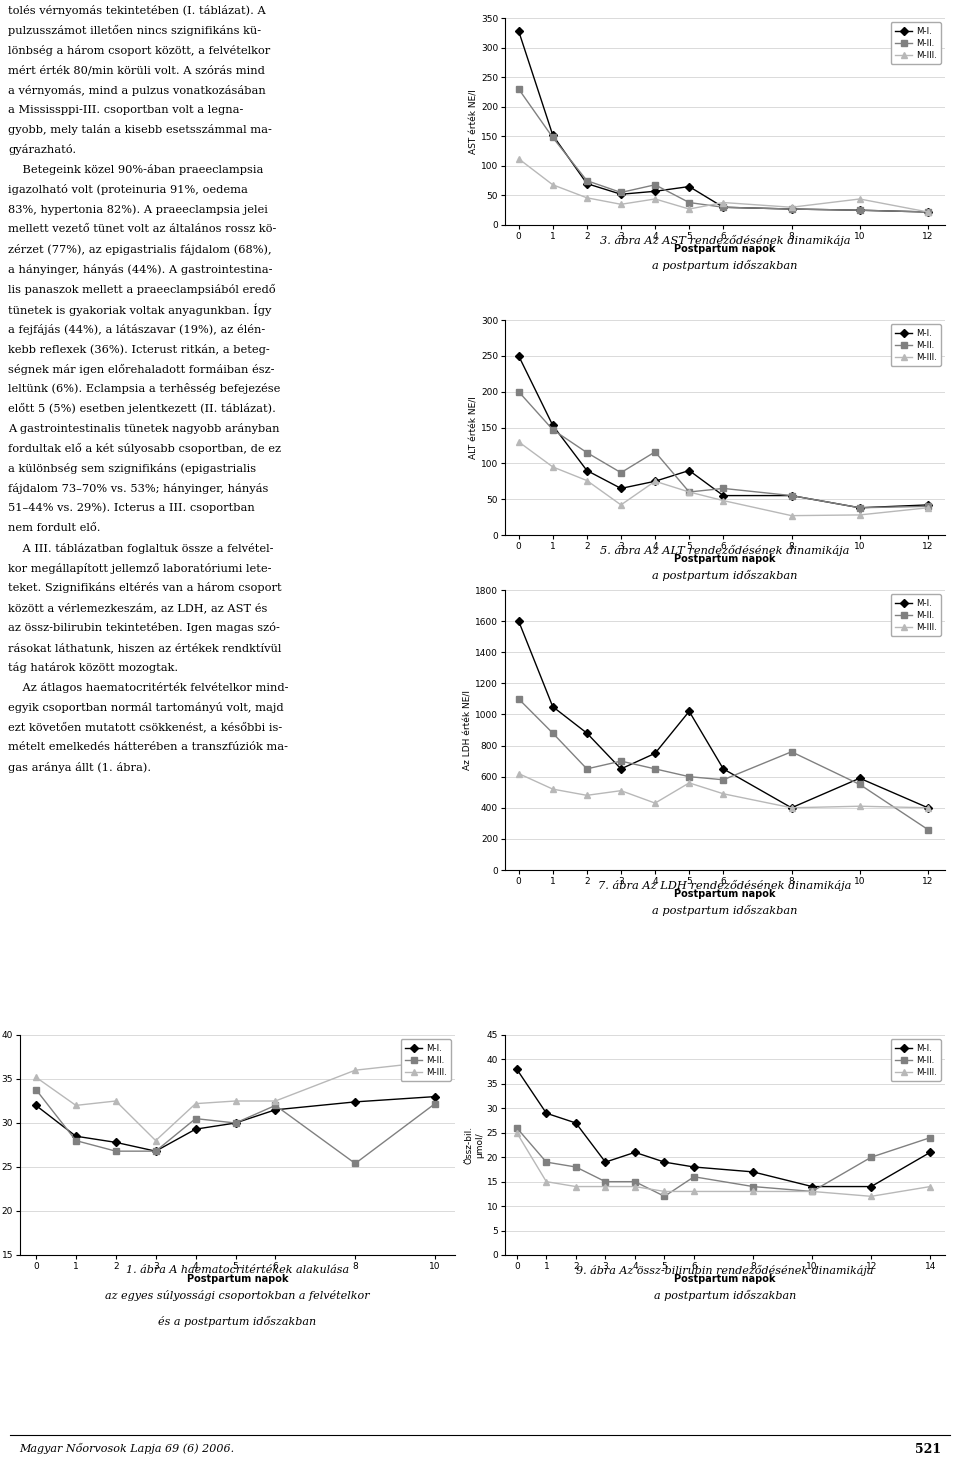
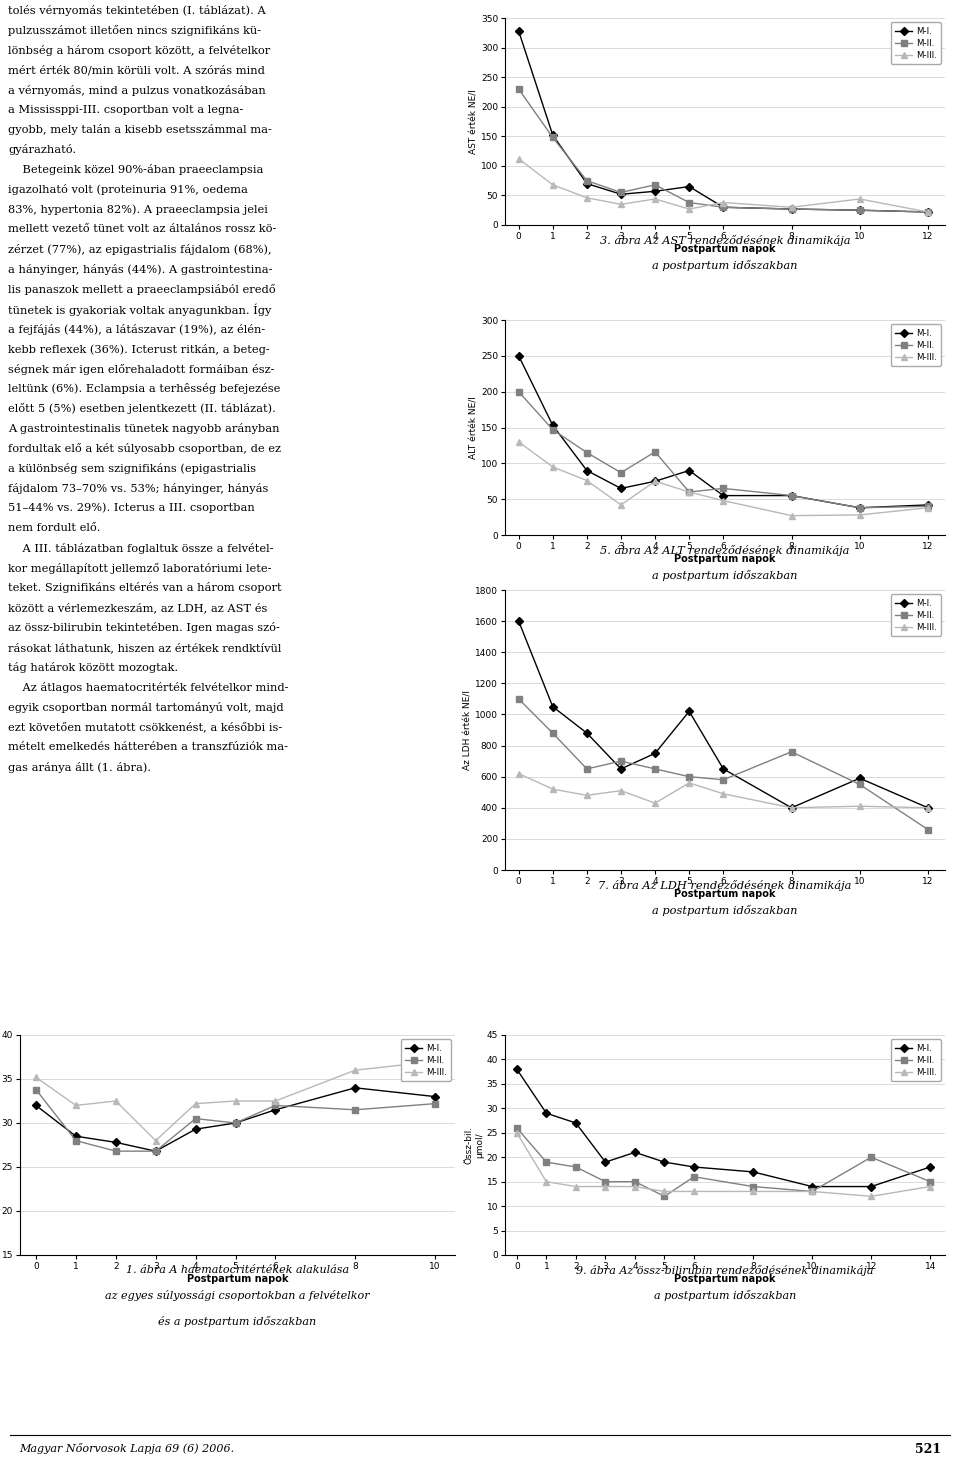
M-I./8: 32.4 -> 34.0
M-II./8: 25.4 -> 31.5
M-I./14: 21 -> 18
M-II./14: 24 -> 15
